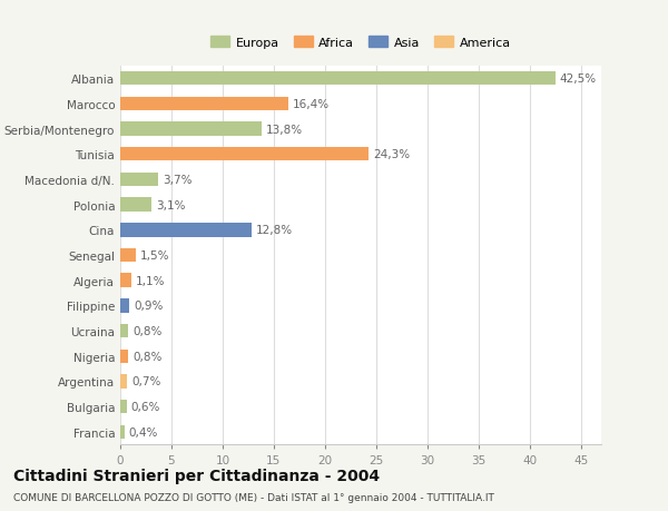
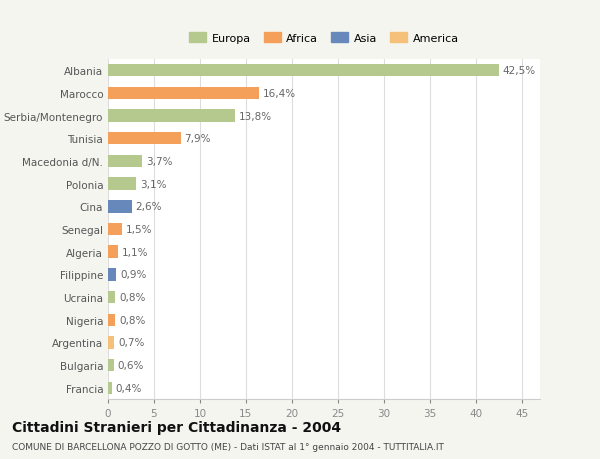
Tunisia: 24,3% -> 7,9%
Cina: 12,8% -> 2,6%
